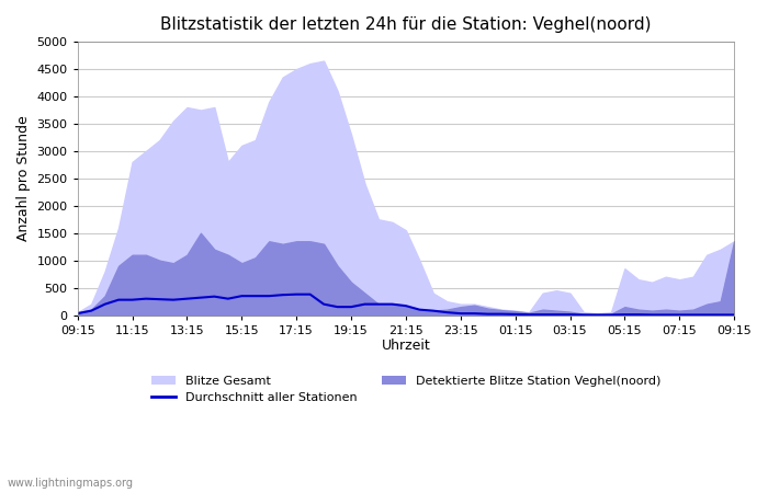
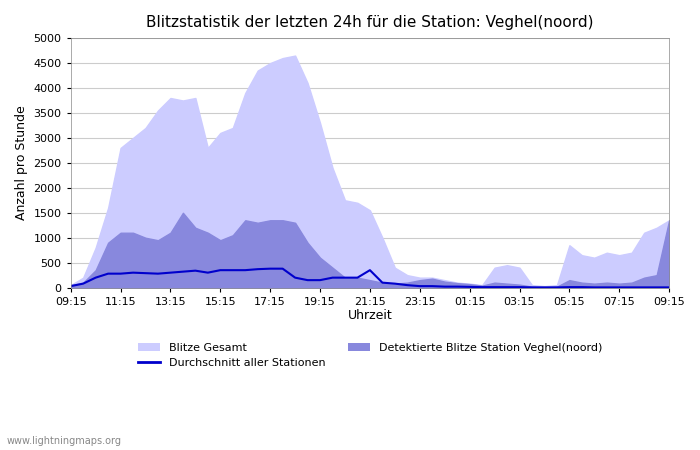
Durchschnitt aller Stationen/21:15: 170 -> 350
